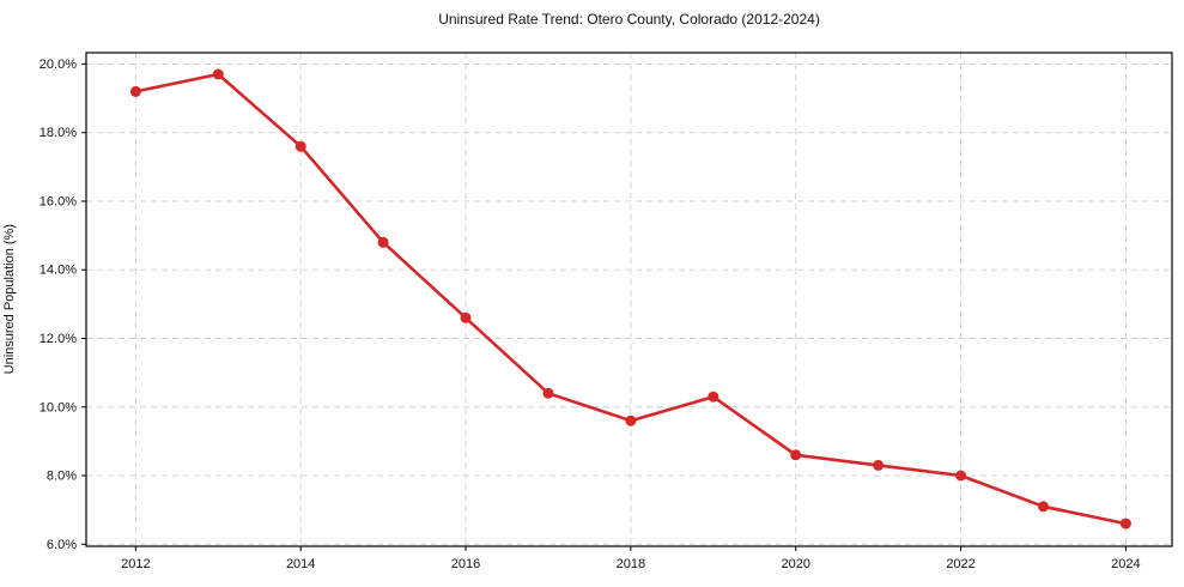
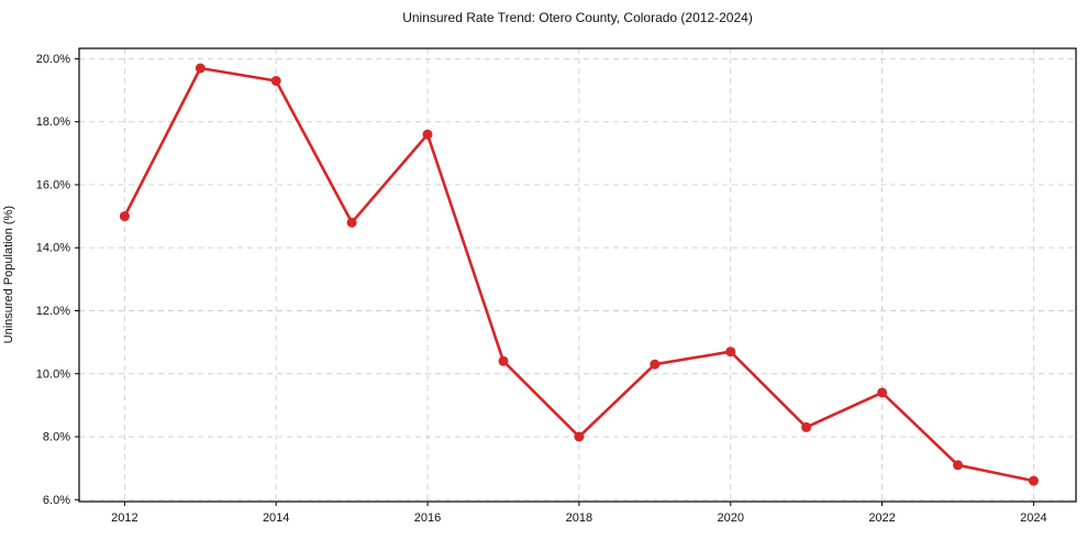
2012: 19.2% -> 15.0%
2014: 17.6% -> 19.3%
2016: 12.6% -> 17.6%
2018: 9.6% -> 8.0%
2020: 8.6% -> 10.7%
2022: 8.0% -> 9.4%
